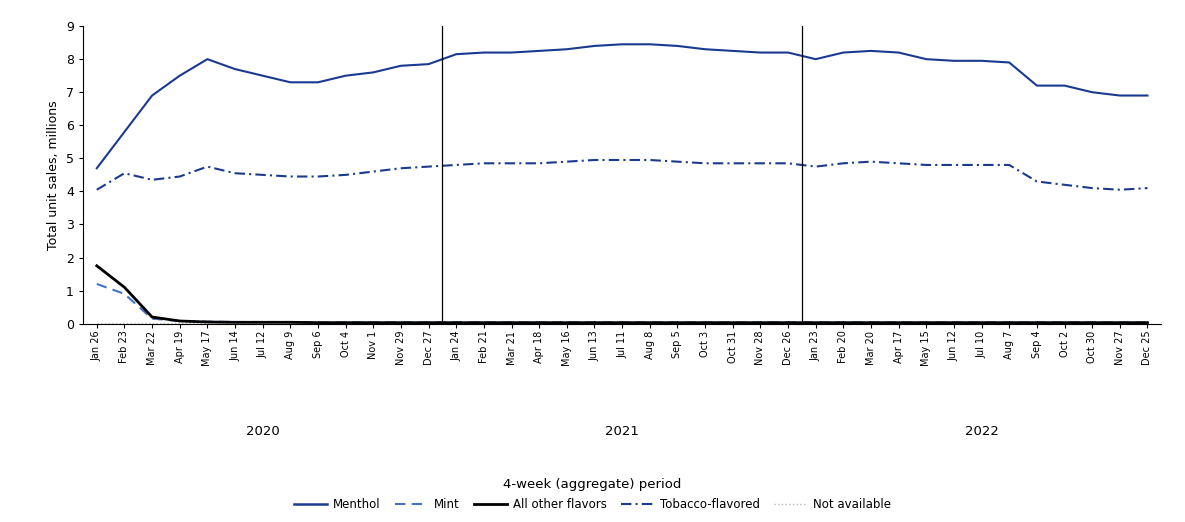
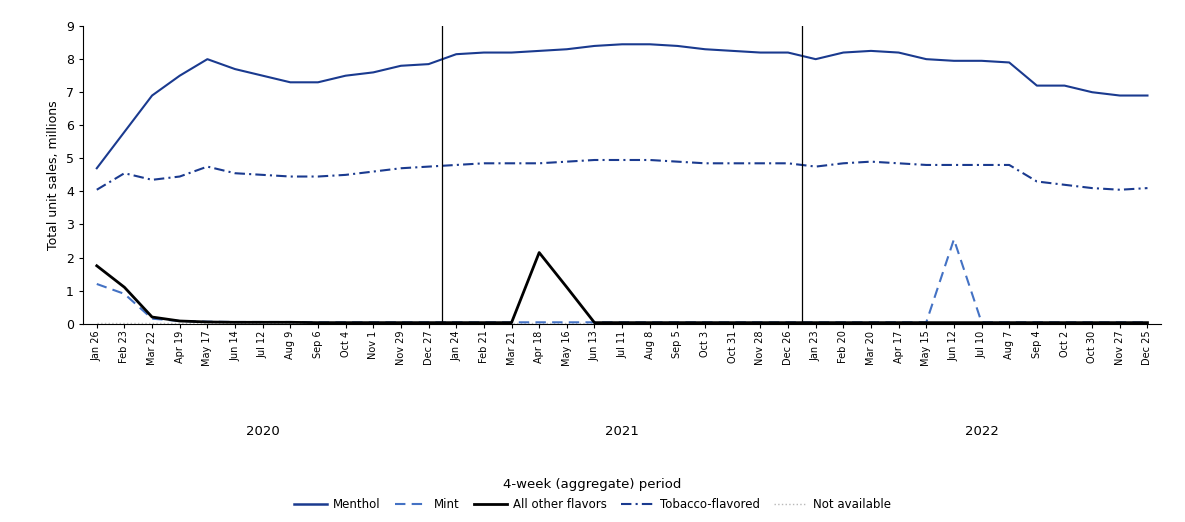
All other flavors/Apr 18: 0.03 -> 2.15
All other flavors/May 16: 0.03 -> 1.10
Mint/Jun 12: 0.04 -> 2.55
